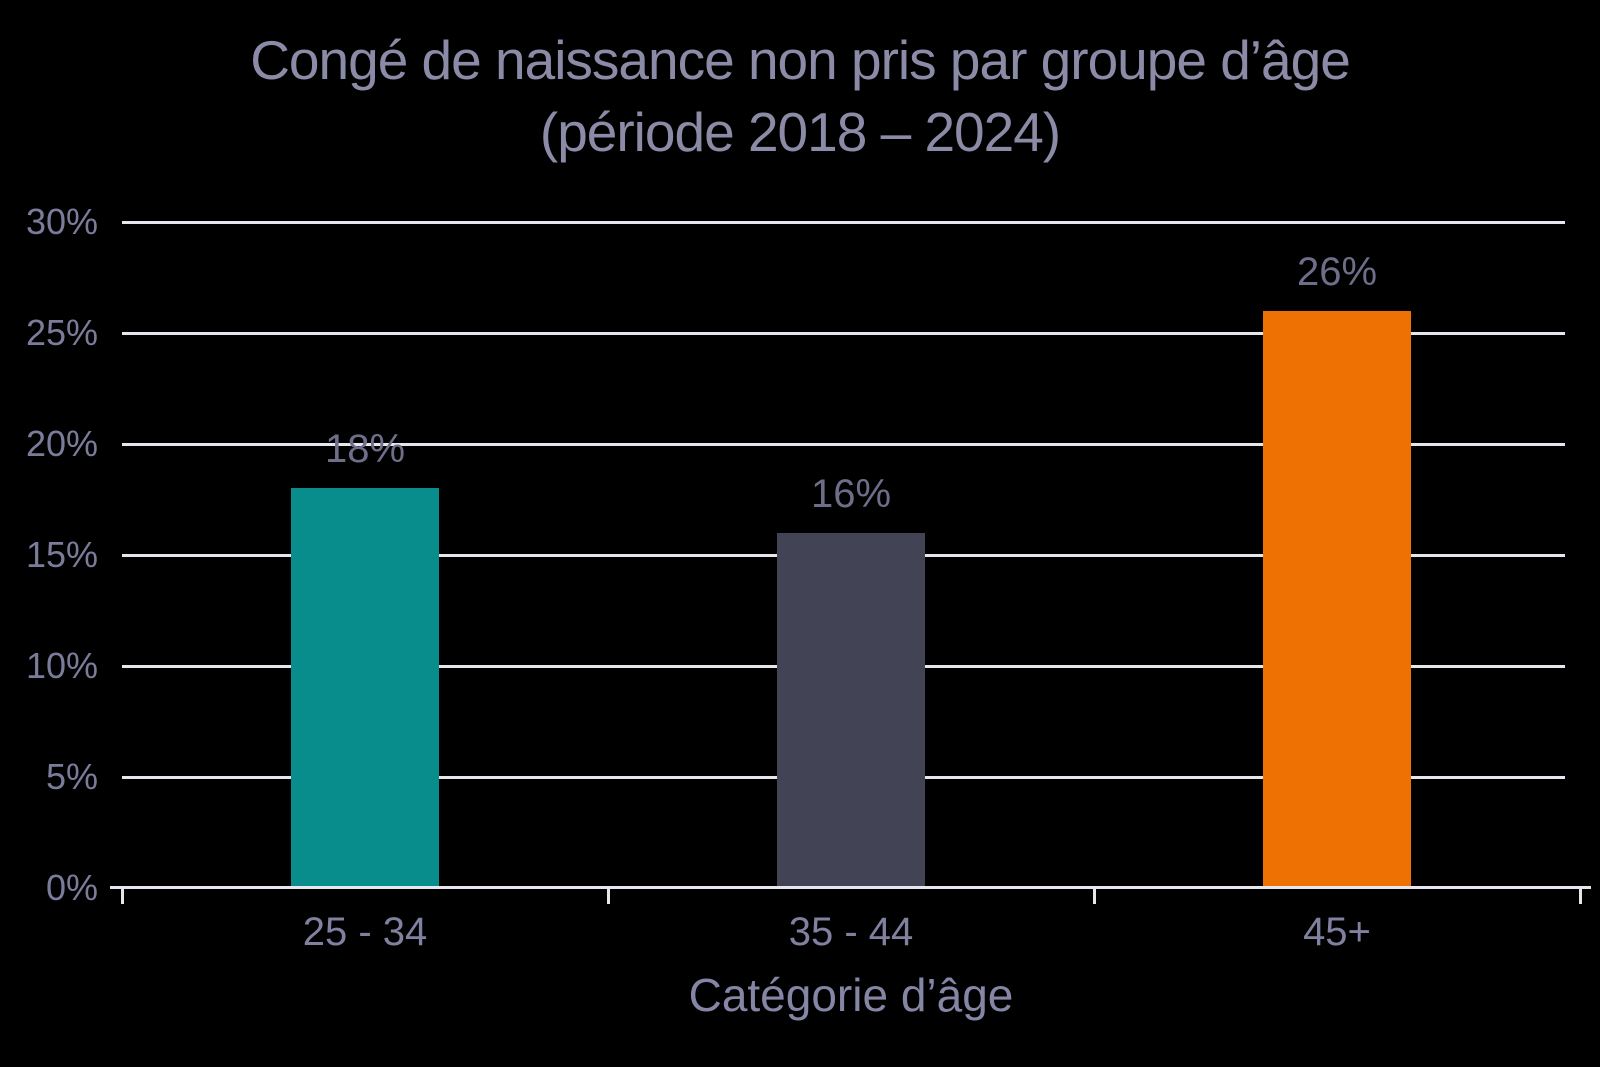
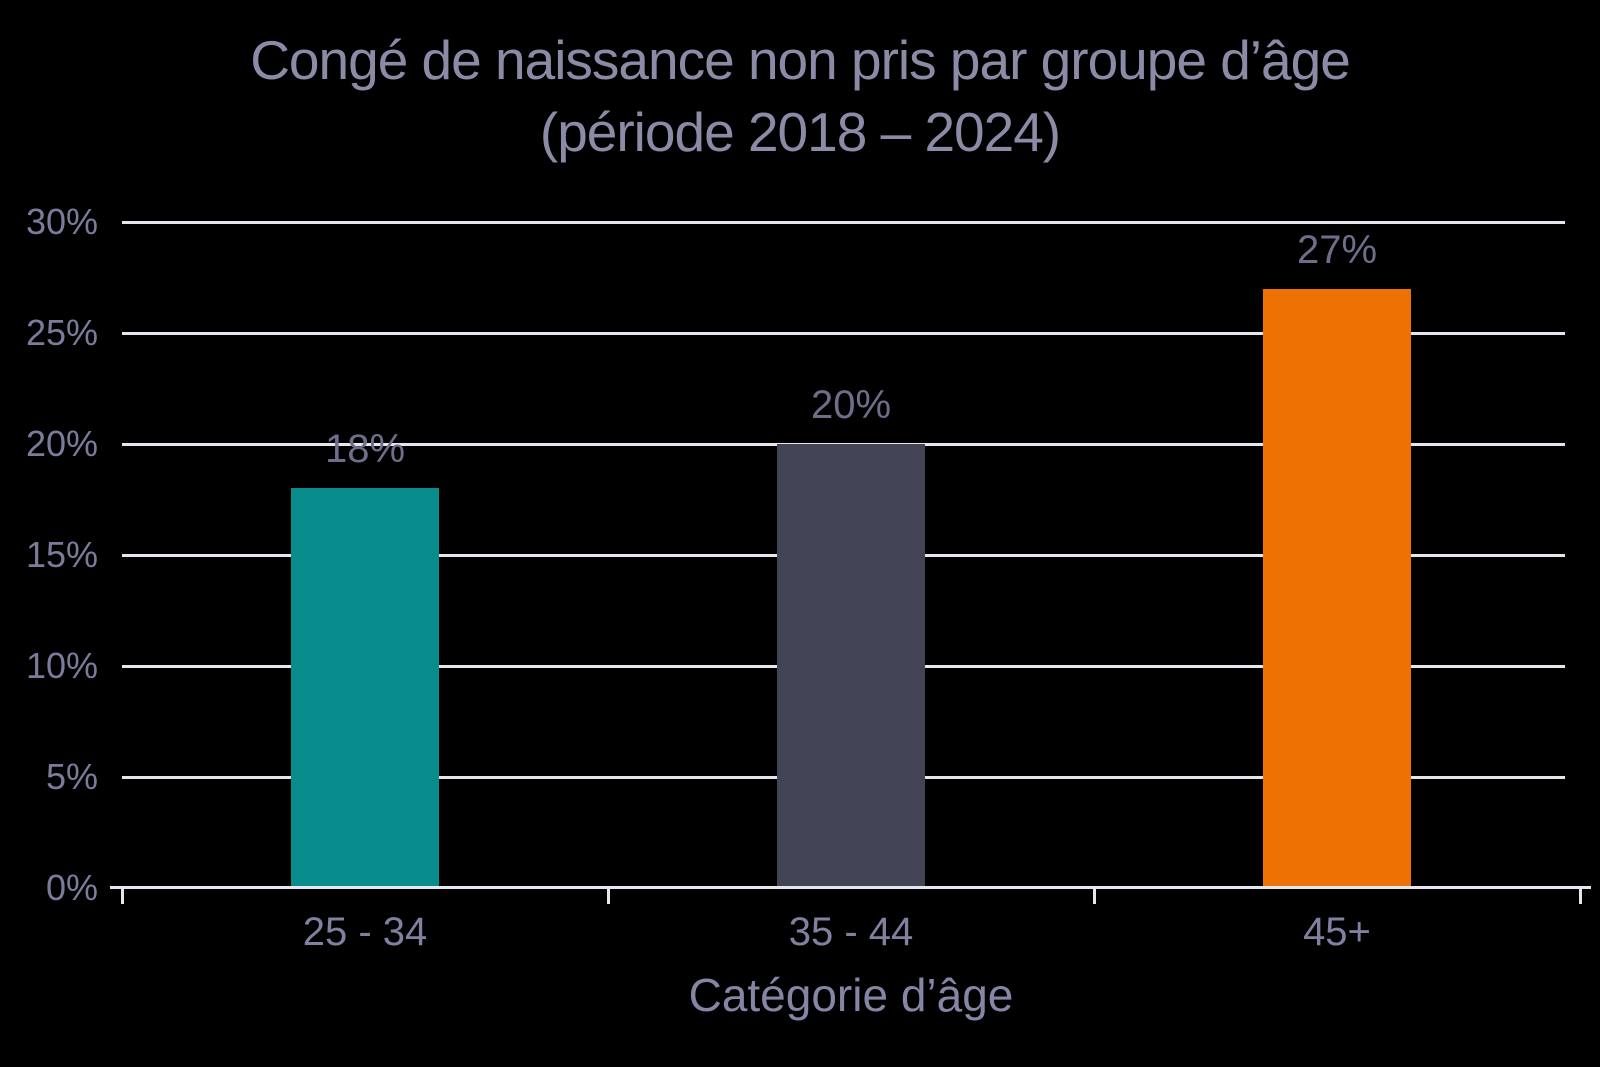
35 - 44: 16% -> 20%
45+: 26% -> 27%
